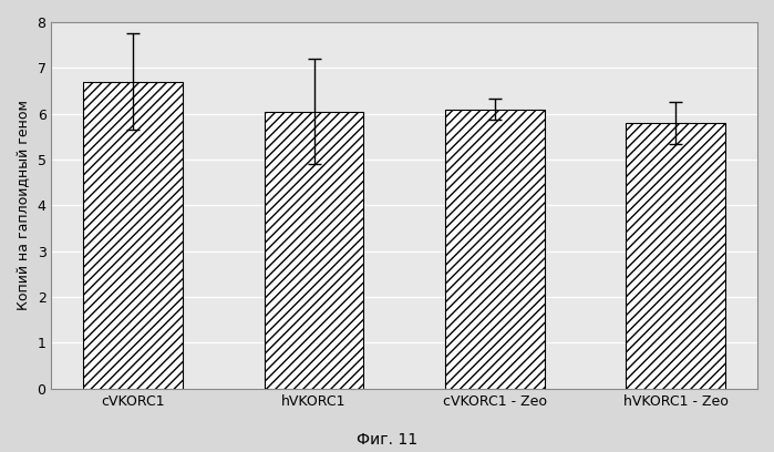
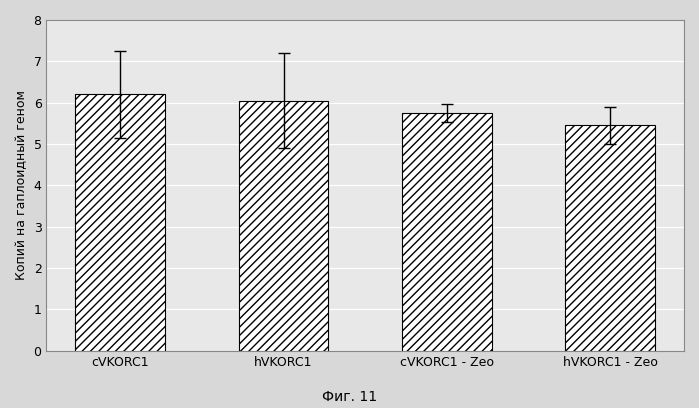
cVKORC1: 6.70 -> 6.20
cVKORC1 - Zeo: 6.10 -> 5.75
hVKORC1 - Zeo: 5.80 -> 5.45
